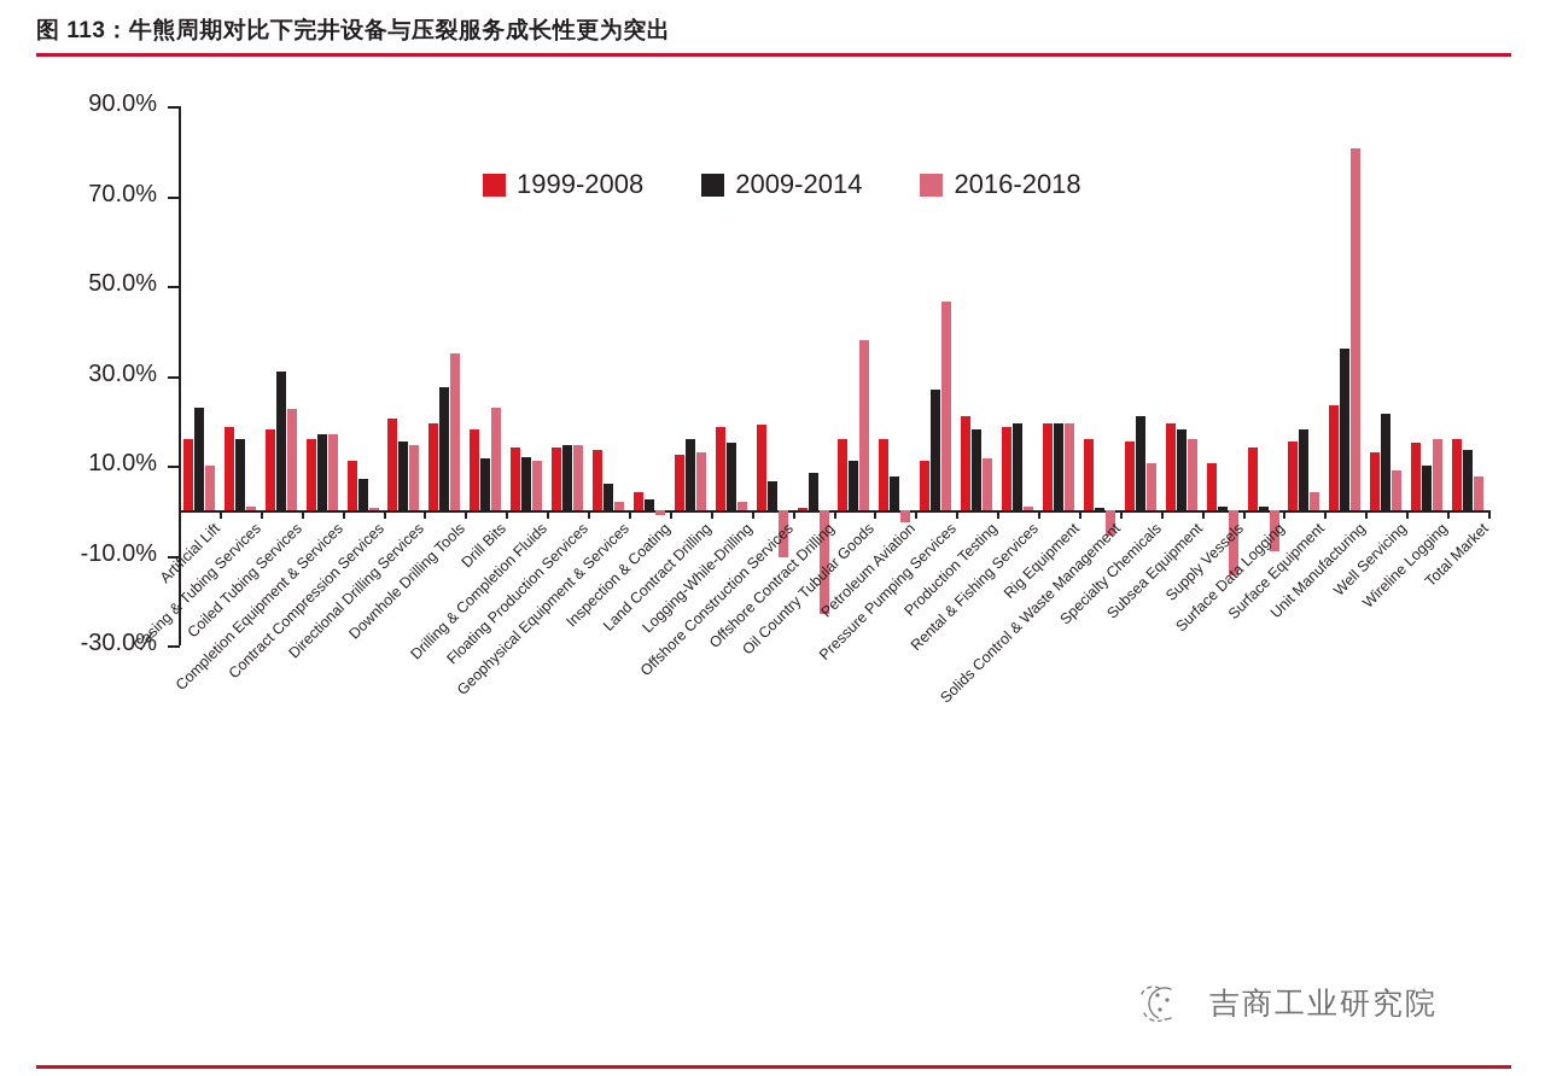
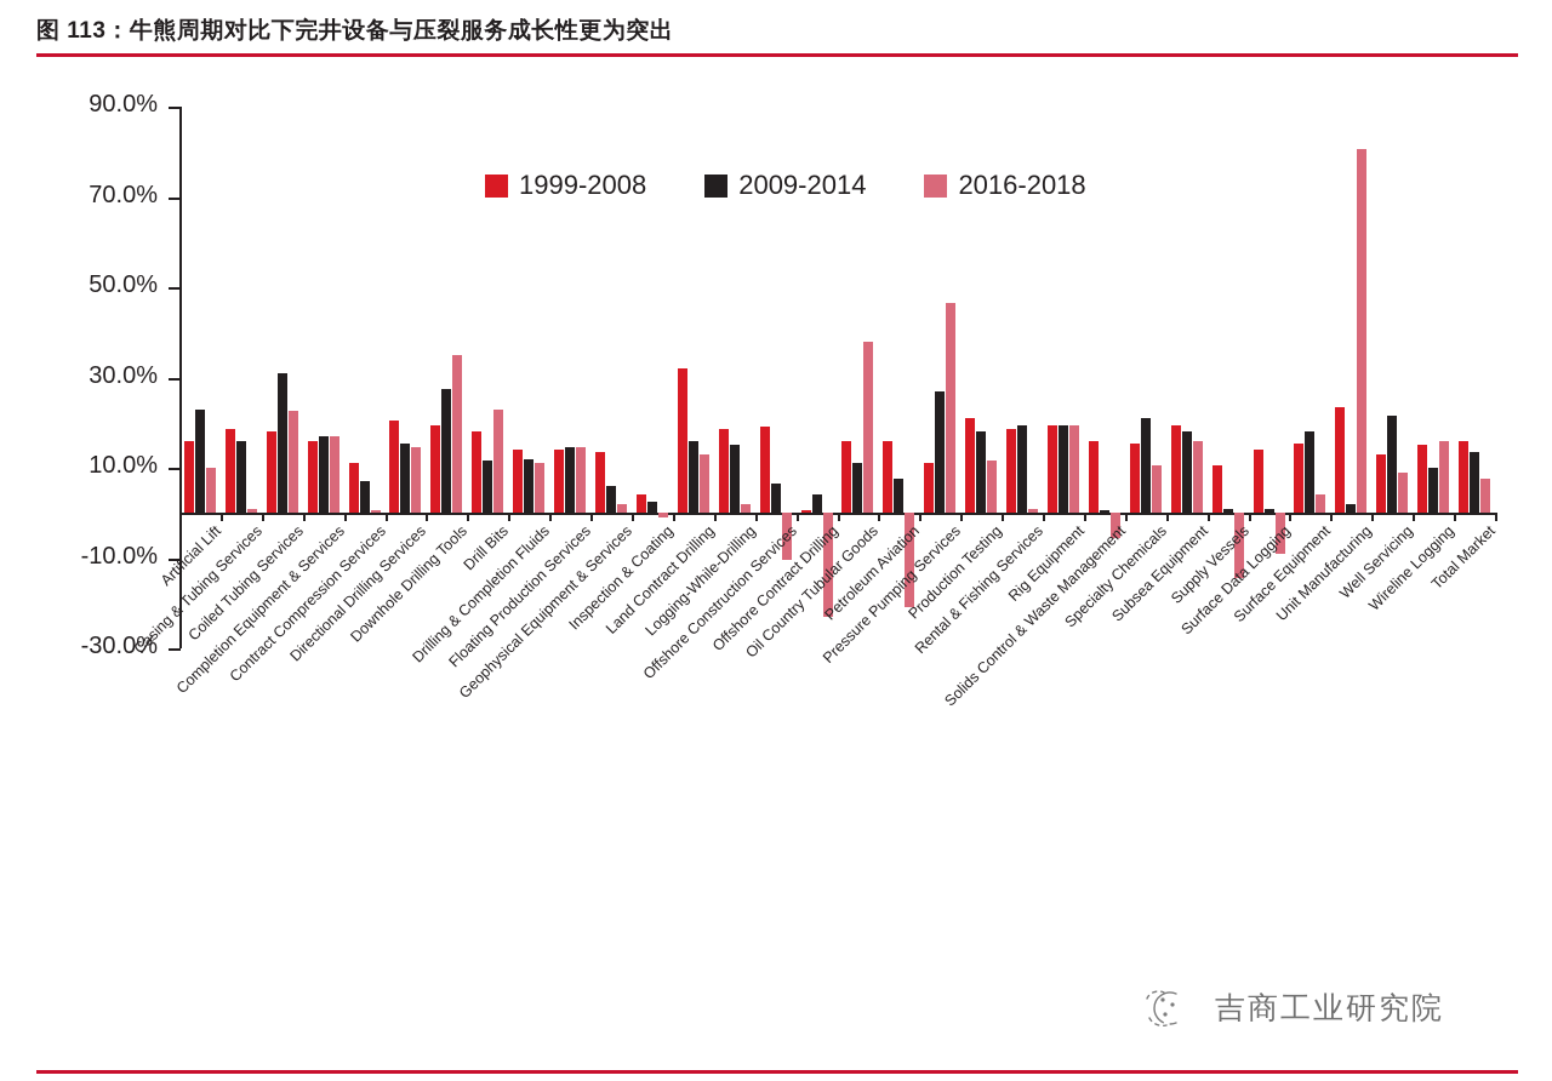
1999-2008/Land Contract Drilling: 12% -> 32%
2009-2014/Offshore Contract Drilling: 8% -> 4%
2016-2018/Petroleum Aviation: -2% -> -21%
2009-2014/Unit Manufacturing: 36% -> 2%
